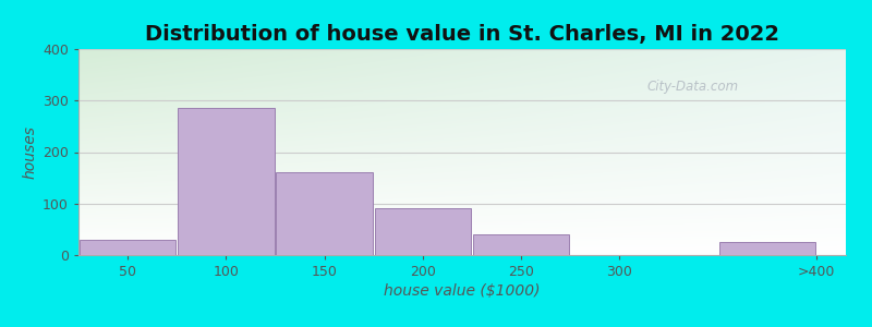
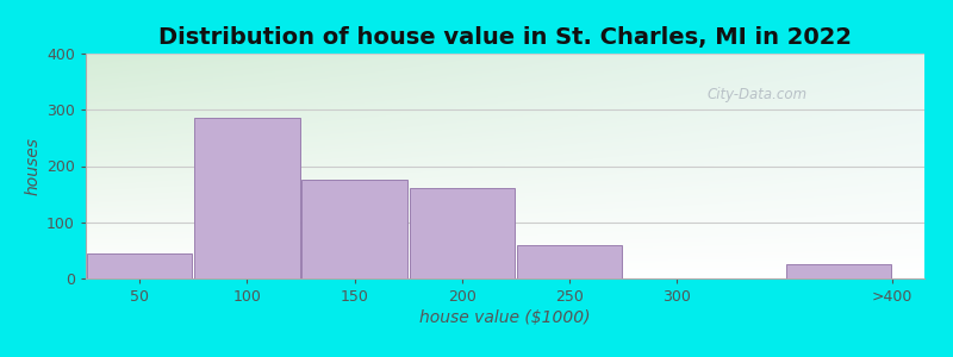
50: 30 -> 45
150: 160 -> 175
200: 90 -> 160
250: 40 -> 60
